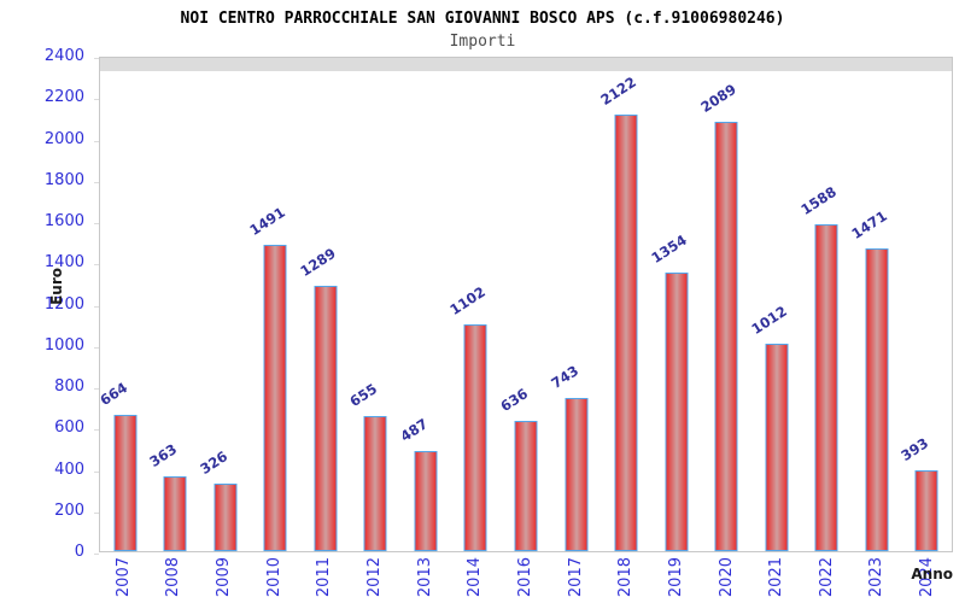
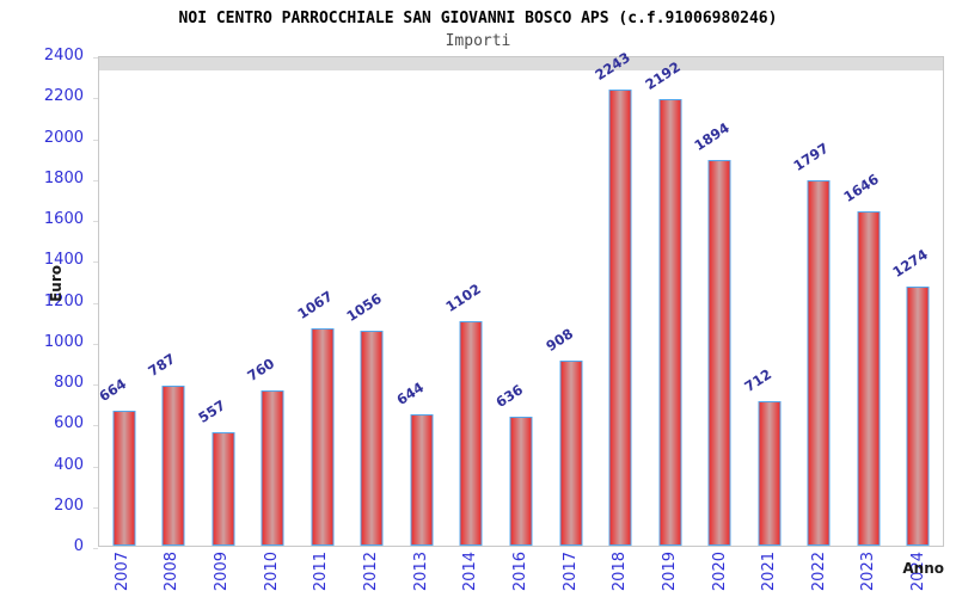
2008: 363 -> 787
2009: 326 -> 557
2010: 1491 -> 760
2011: 1289 -> 1067
2012: 655 -> 1056
2013: 487 -> 644
2017: 743 -> 908
2018: 2122 -> 2243
2019: 1354 -> 2192
2020: 2089 -> 1894
2021: 1012 -> 712
2022: 1588 -> 1797
2023: 1471 -> 1646
2024: 393 -> 1274
